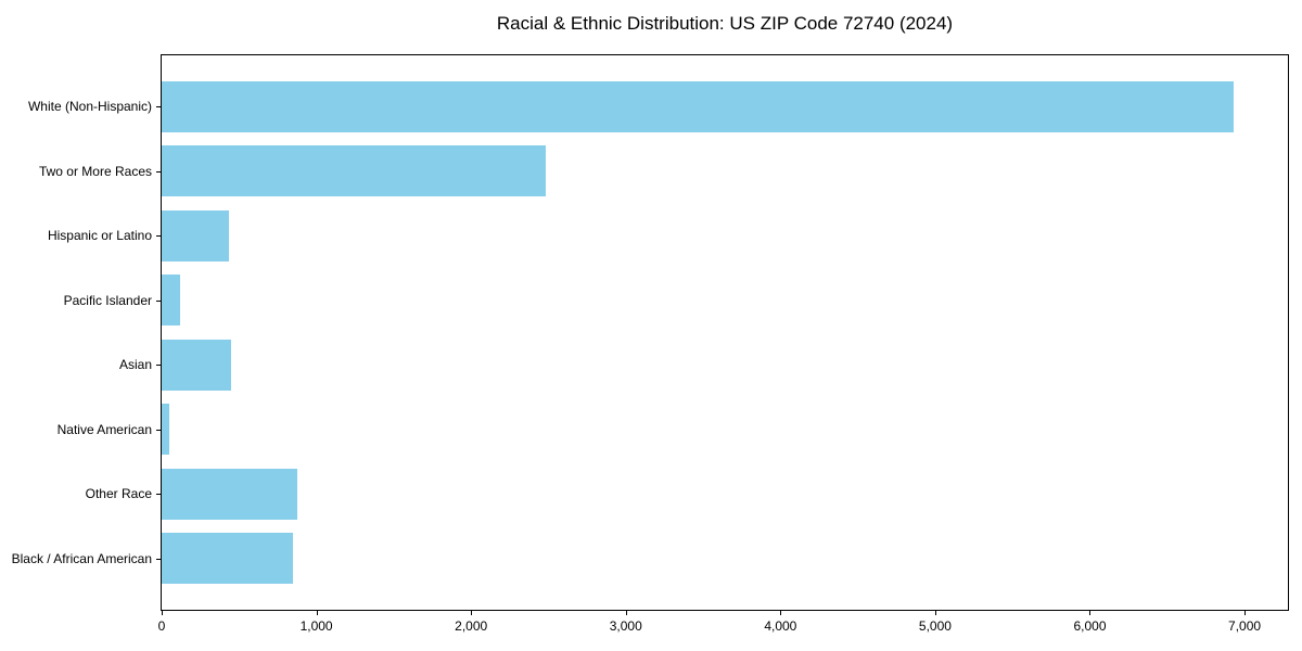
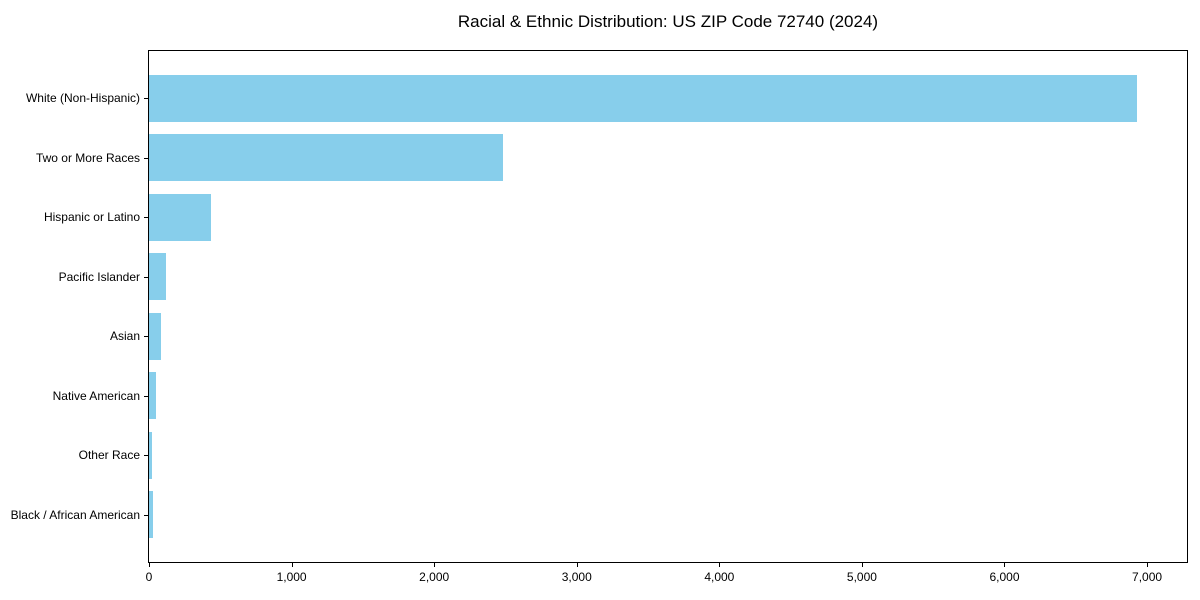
Asian: 450 -> 80
Other Race: 880 -> 20
Black / African American: 850 -> 30
